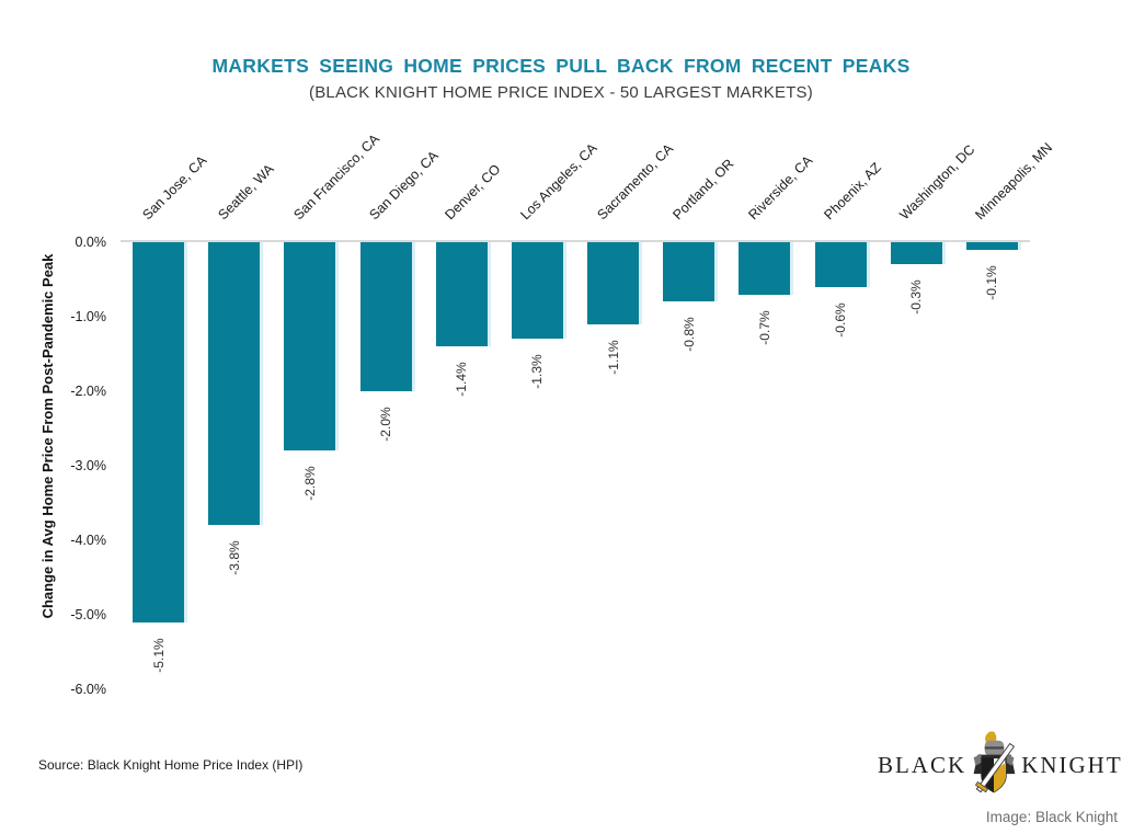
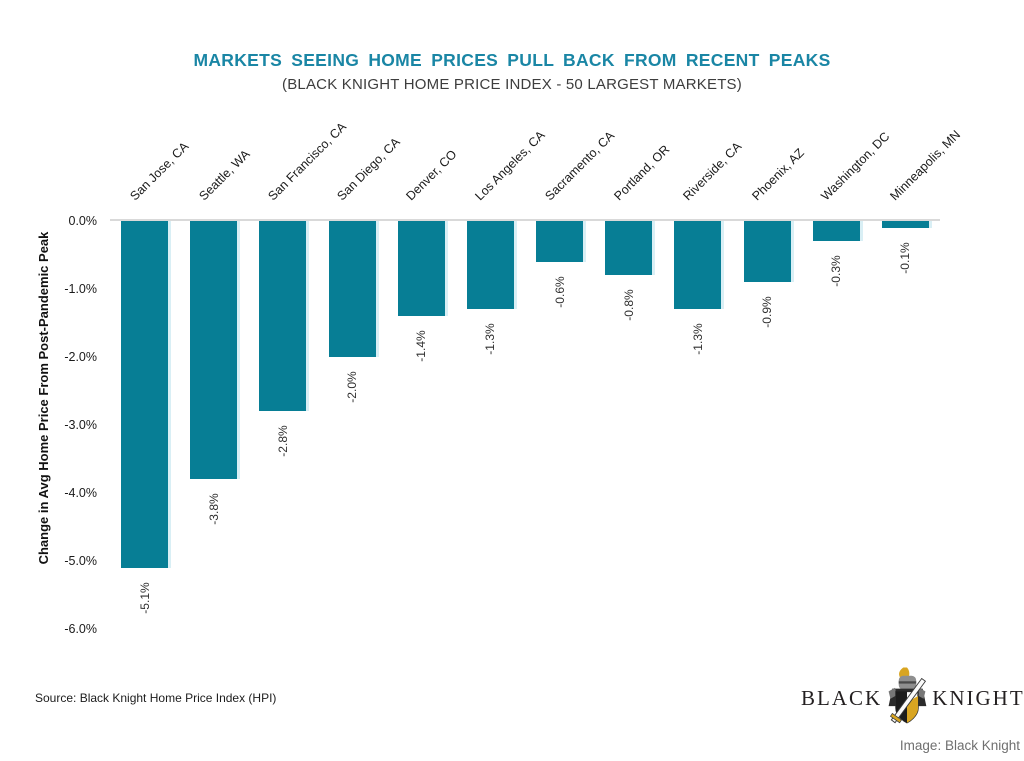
Sacramento, CA: -1.1% -> -0.6%
Riverside, CA: -0.7% -> -1.3%
Phoenix, AZ: -0.6% -> -0.9%
